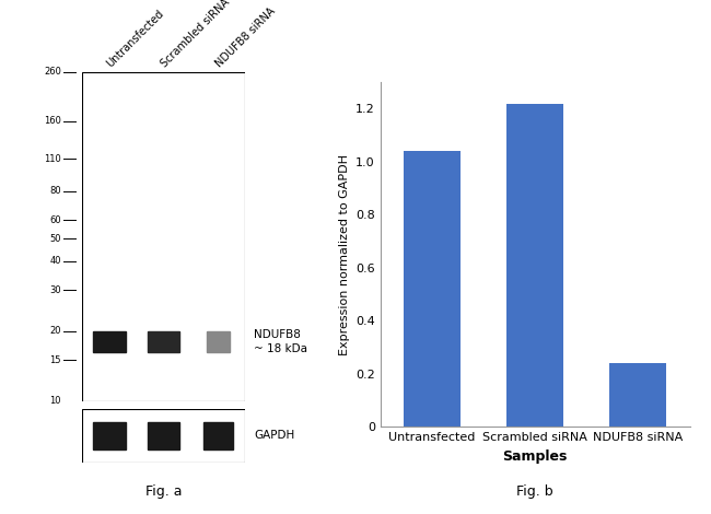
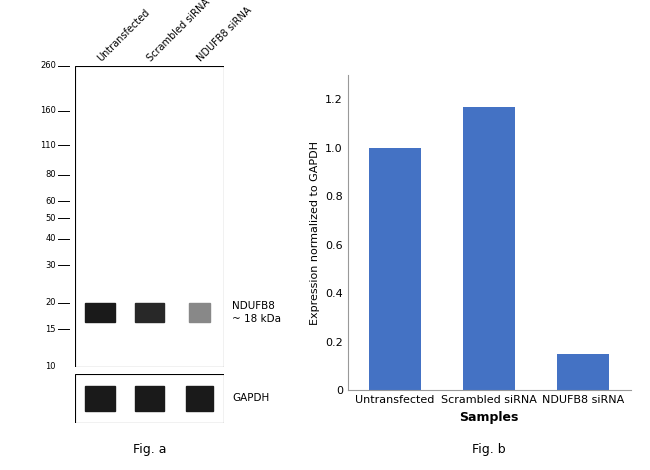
Untransfected: 1.04 -> 1.00
Scrambled siRNA: 1.22 -> 1.17
NDUFB8 siRNA: 0.24 -> 0.15
